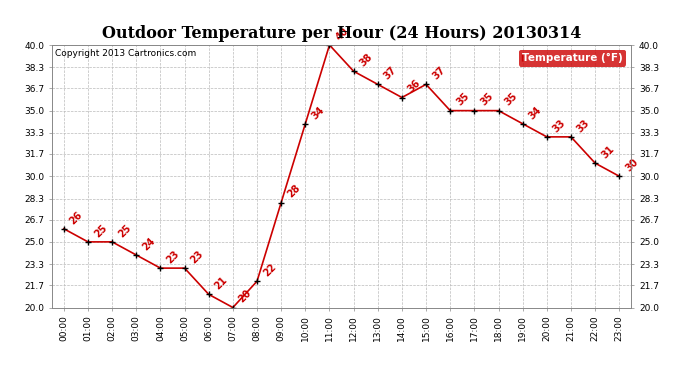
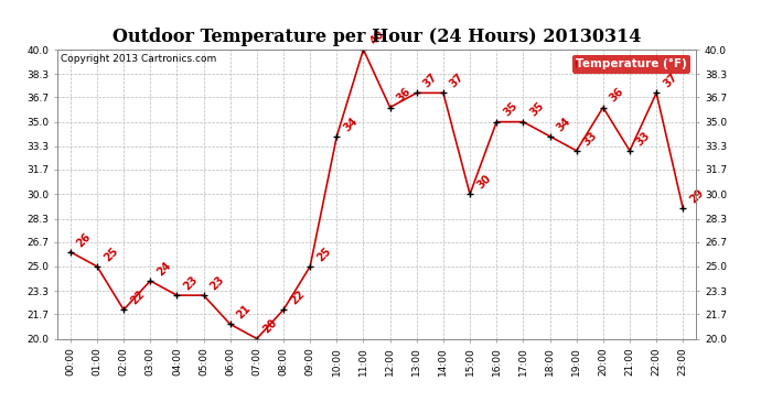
02:00: 25 -> 22
09:00: 28 -> 25
12:00: 38 -> 36
14:00: 36 -> 37
15:00: 37 -> 30
18:00: 35 -> 34
19:00: 34 -> 33
20:00: 33 -> 36
22:00: 31 -> 37
23:00: 30 -> 29
